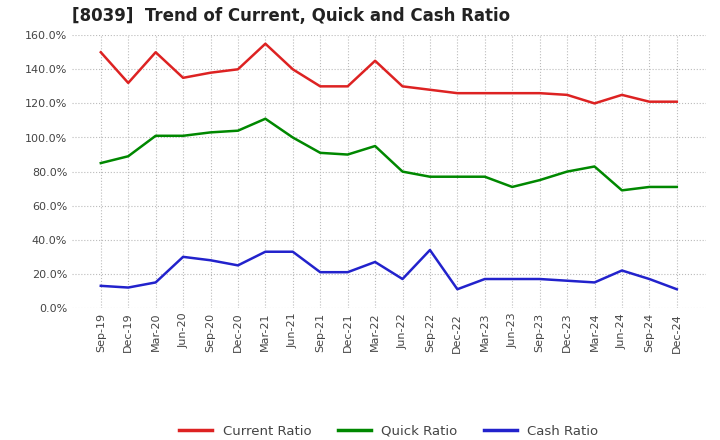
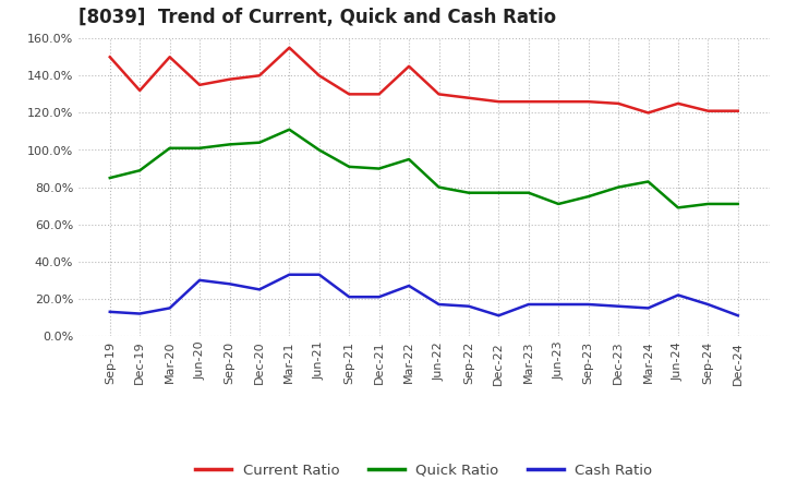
Cash Ratio/Sep-22: 34% -> 16%
